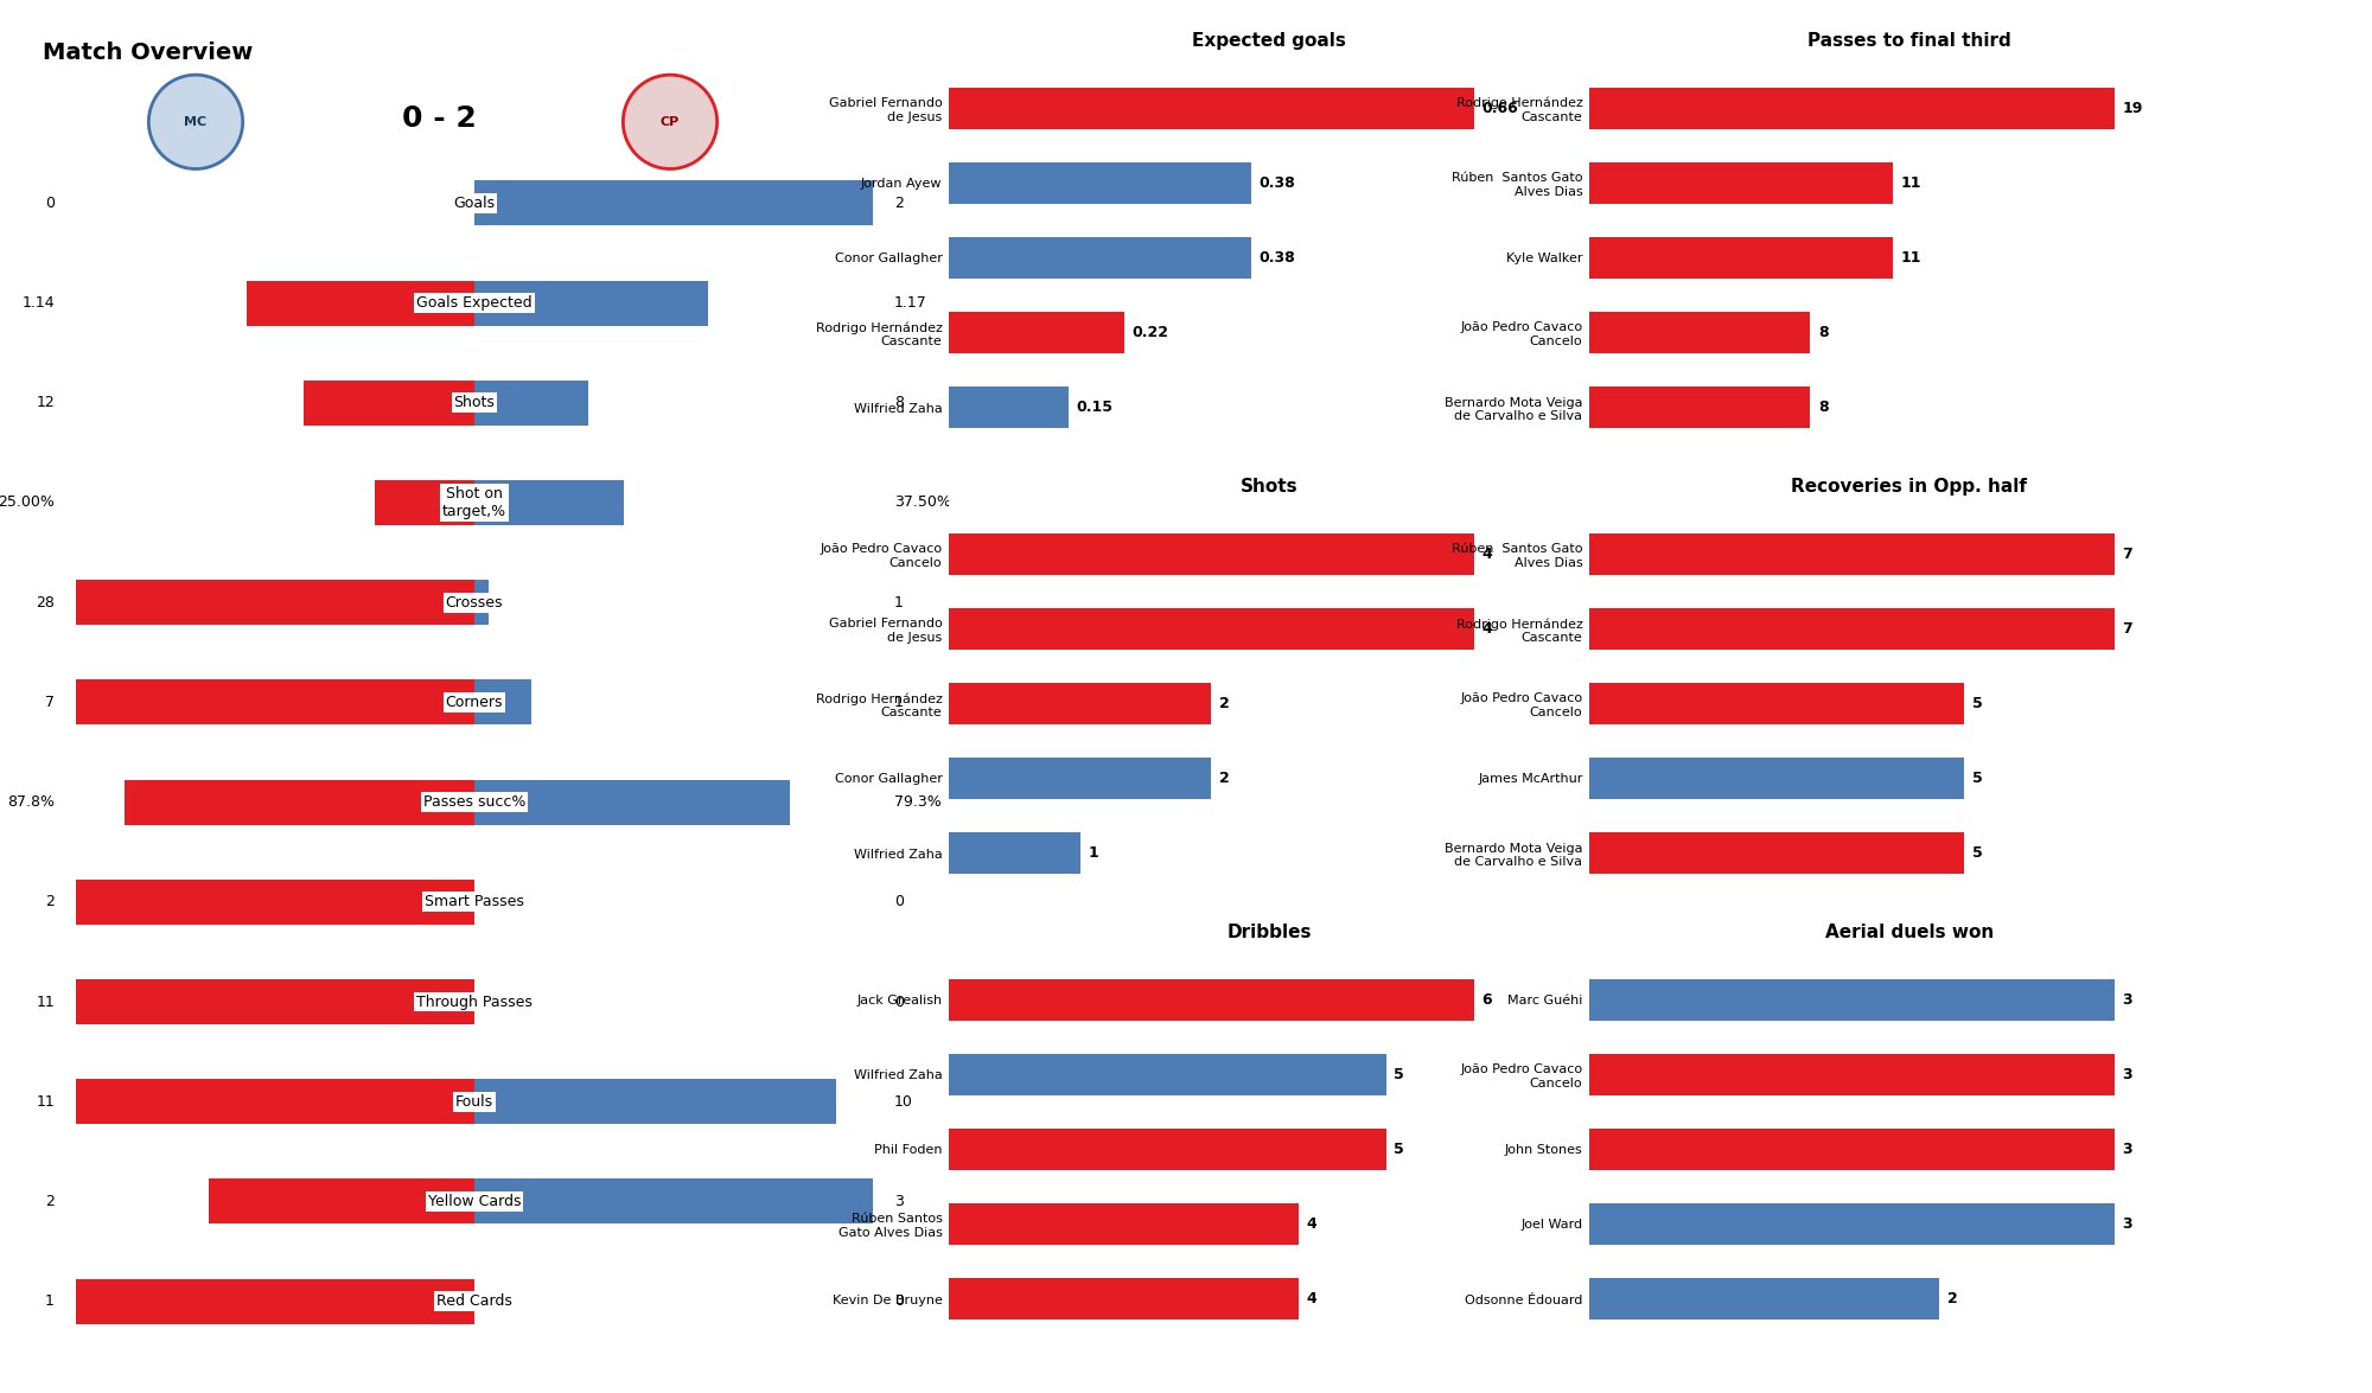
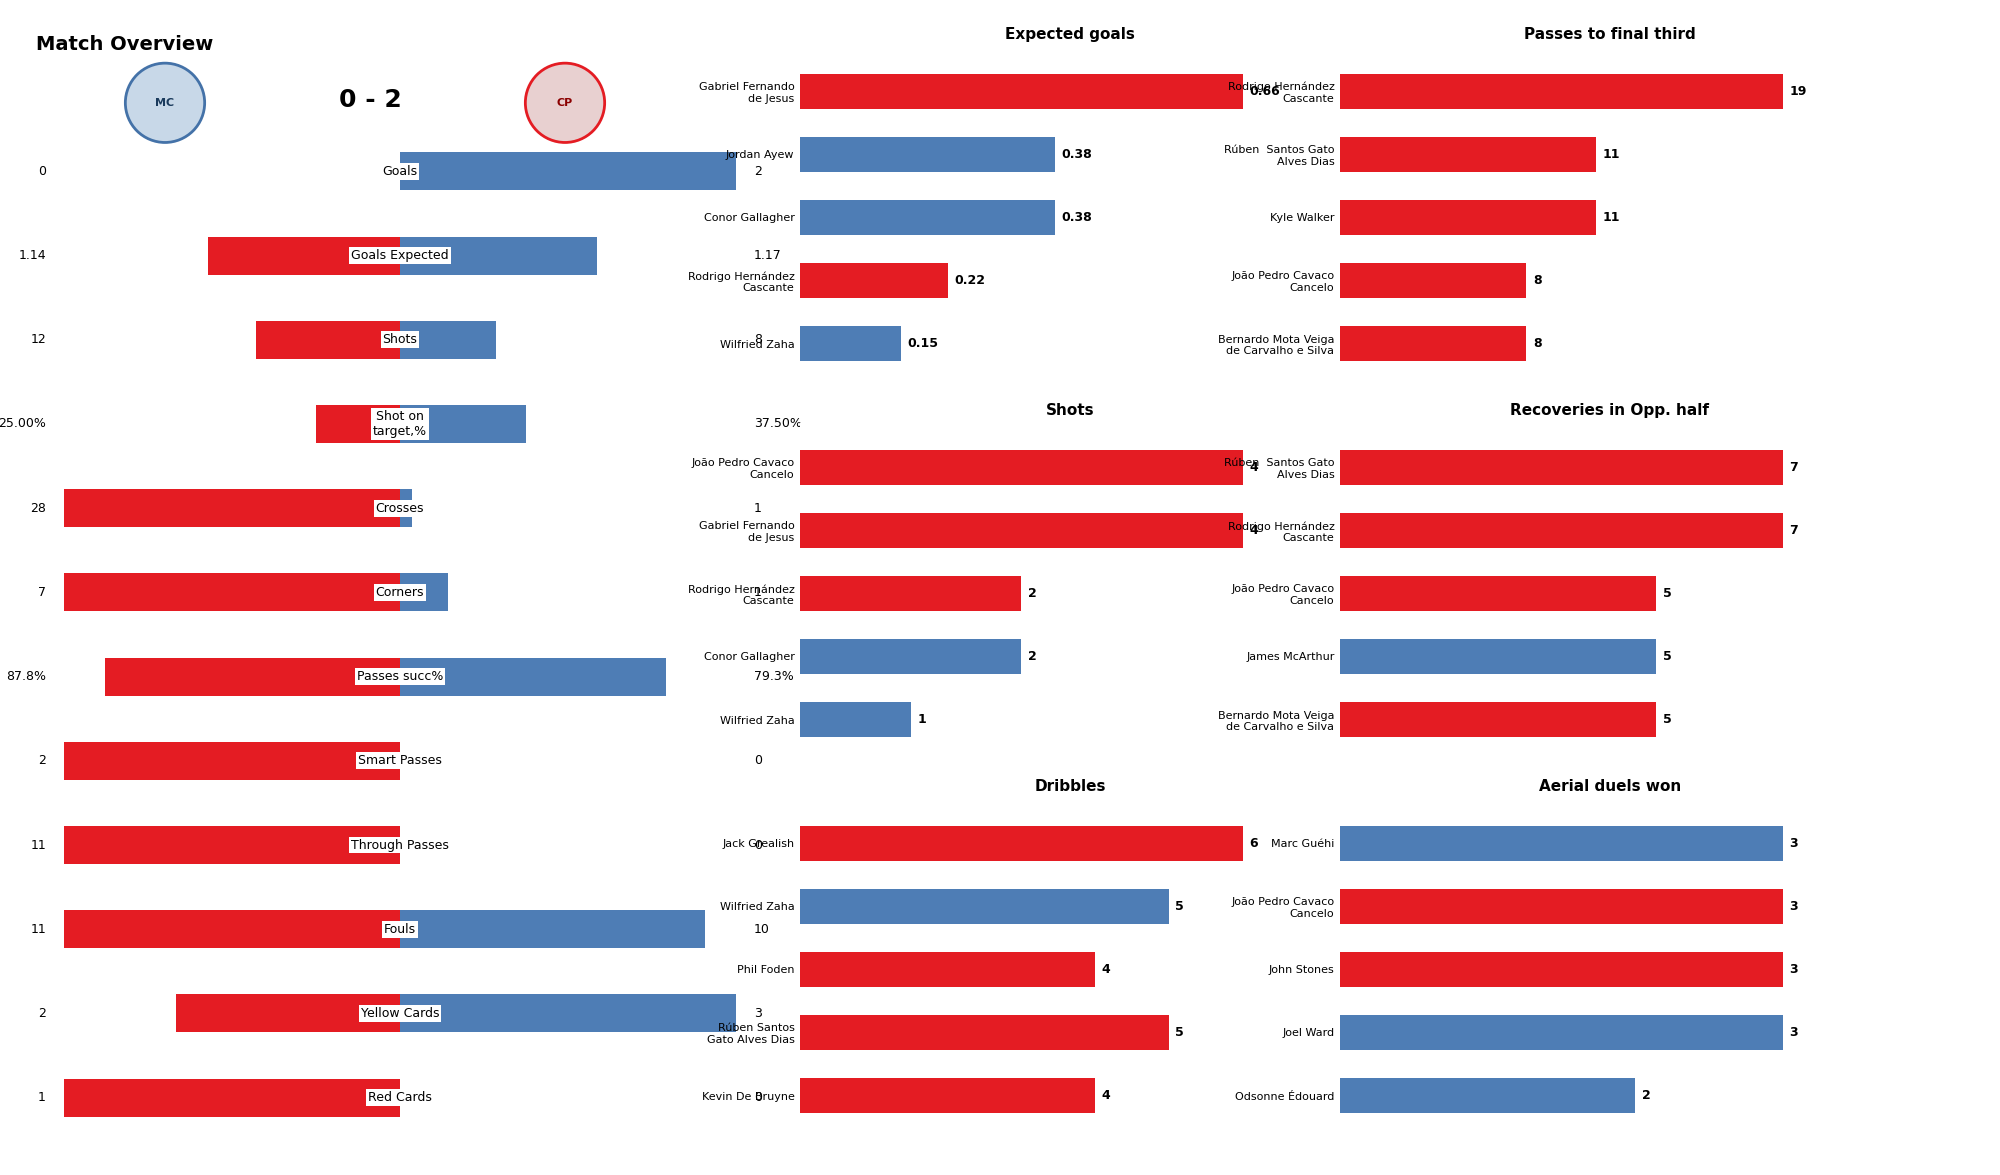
Dribbles/Phil Foden: 5 -> 4
Dribbles/Rúben Santos Gato Alves Dias: 4 -> 5
